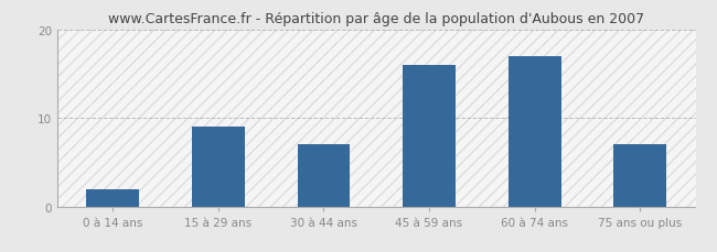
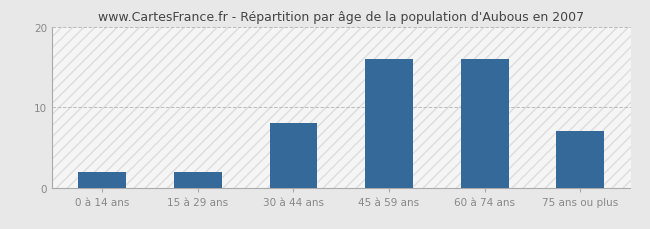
15 à 29 ans: 9 -> 2
30 à 44 ans: 7 -> 8
60 à 74 ans: 17 -> 16
